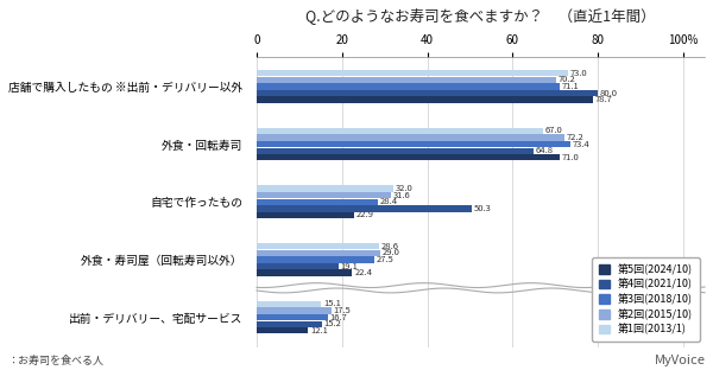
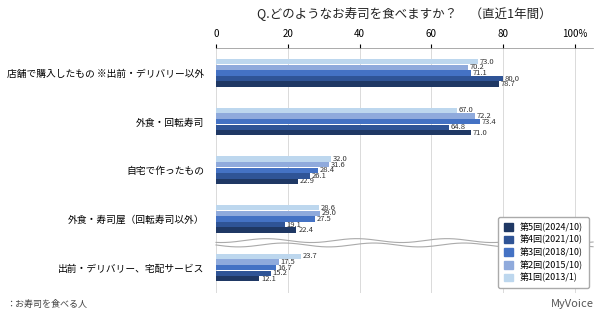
第4回(2021/10)/自宅で作ったもの: 50.3 -> 26.1
第1回(2013/1)/出前・デリバリー、宅配サービス: 15.1 -> 23.7
